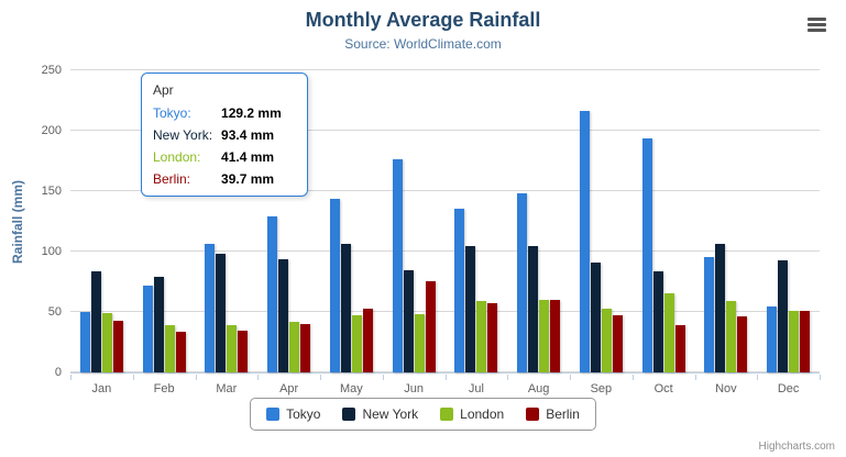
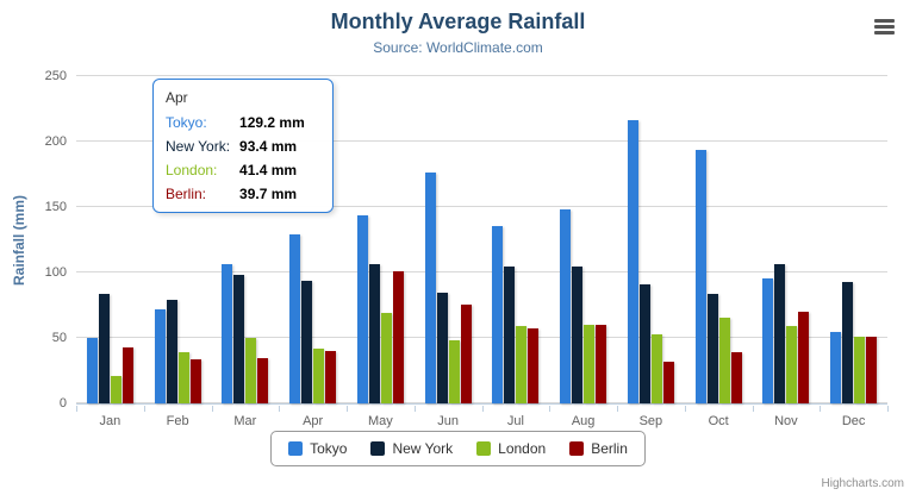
London/Jan: 49 -> 21
London/Mar: 39 -> 50
London/May: 47 -> 69
Berlin/May: 53 -> 101
Berlin/Sep: 48 -> 32
Berlin/Nov: 47 -> 70
